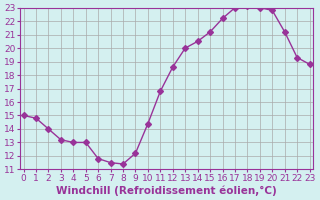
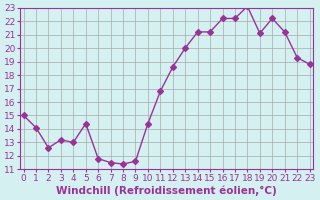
1: 14.8 -> 14.1
2: 14.0 -> 12.6
5: 13.0 -> 14.4
9: 12.2 -> 11.6
14: 20.5 -> 21.2
17: 23.0 -> 22.2
19: 23.0 -> 21.1
20: 22.8 -> 22.2
